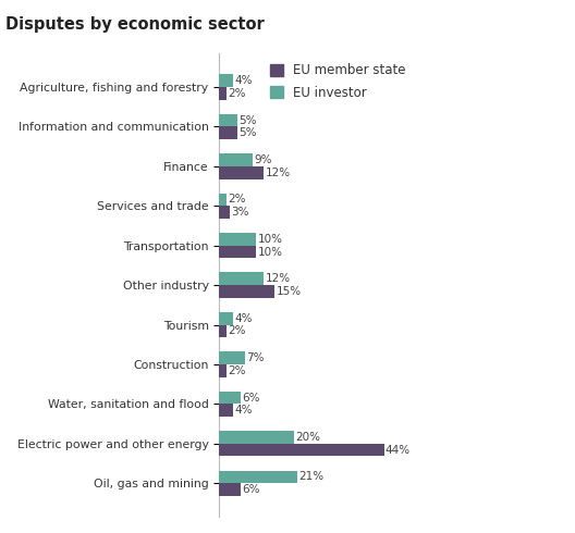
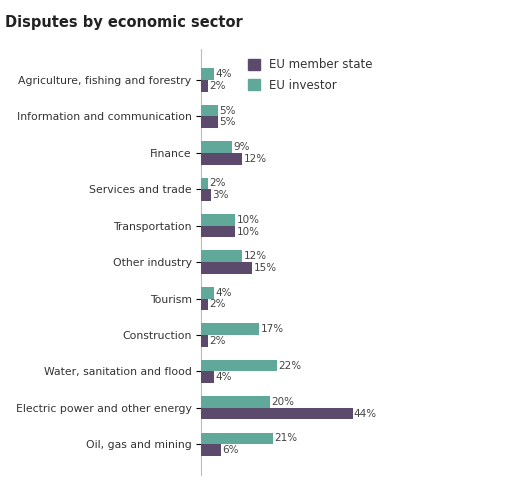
EU investor/Construction: 7% -> 17%
EU investor/Water, sanitation and flood: 6% -> 22%
